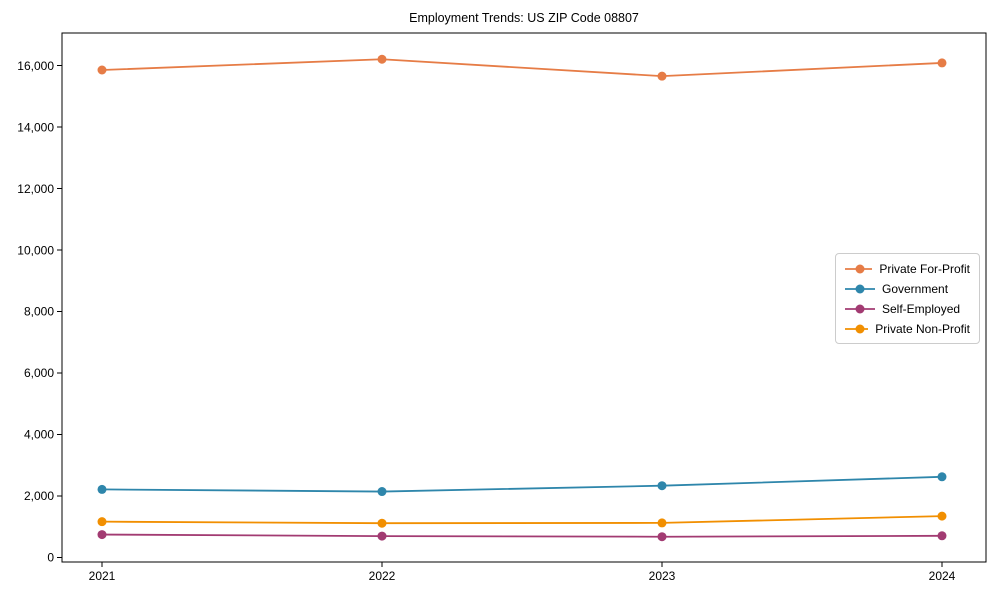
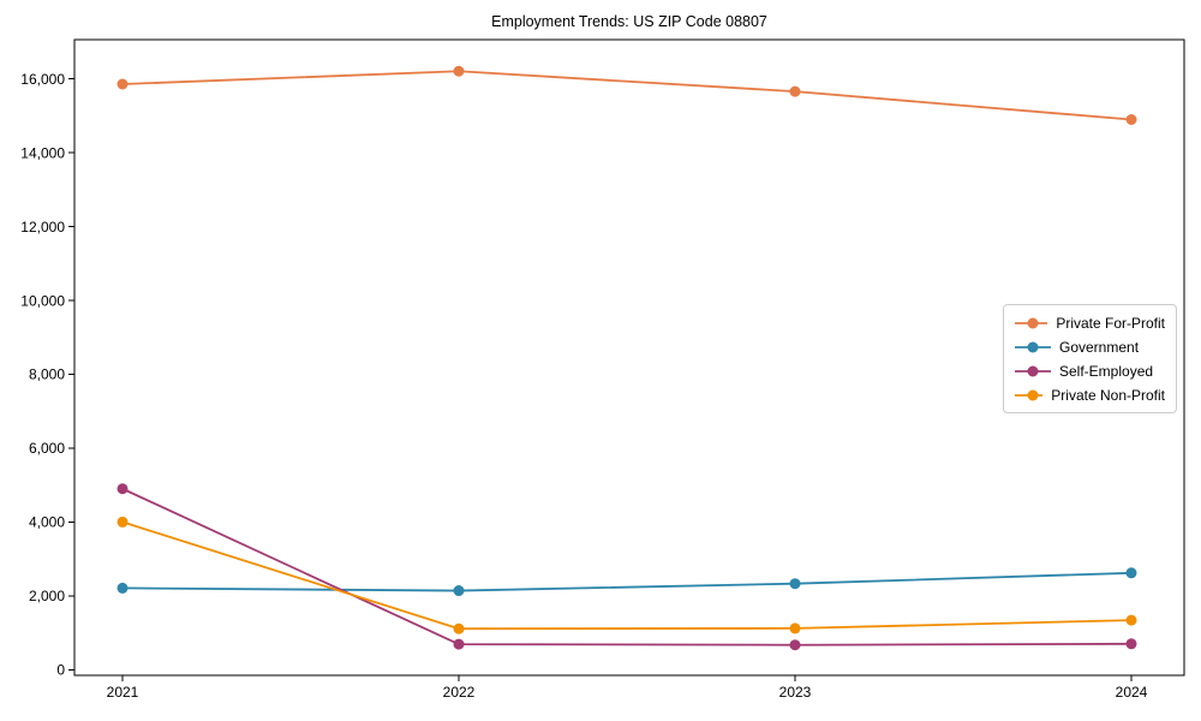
Self-Employed/2021: 700 -> 4900
Private Non-Profit/2021: 1200 -> 4000
Private For-Profit/2024: 16100 -> 14900
